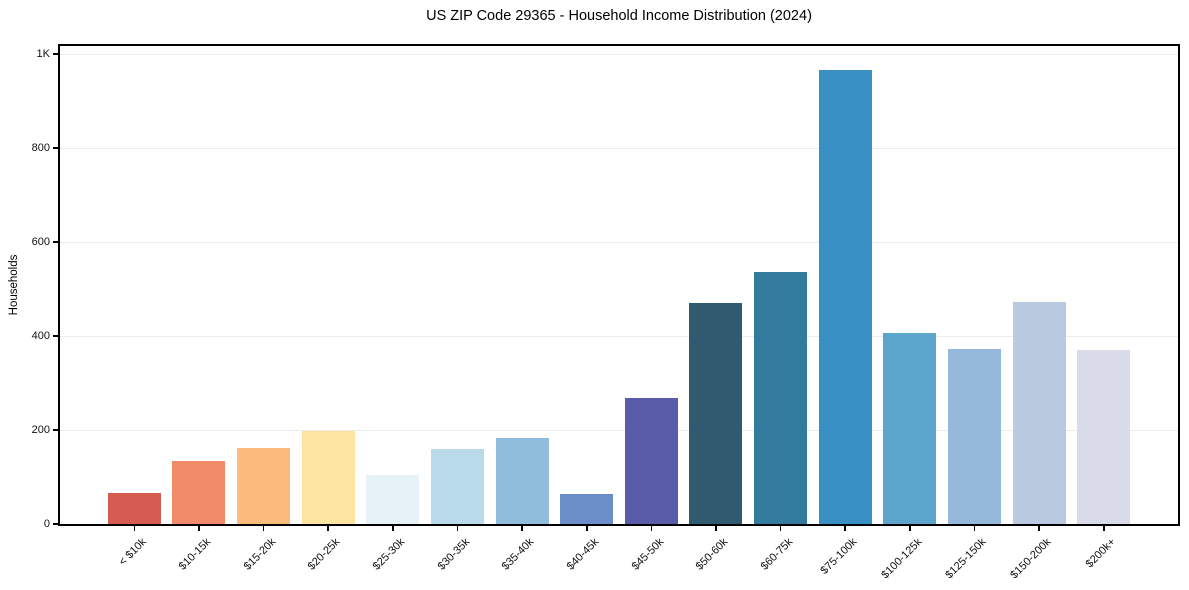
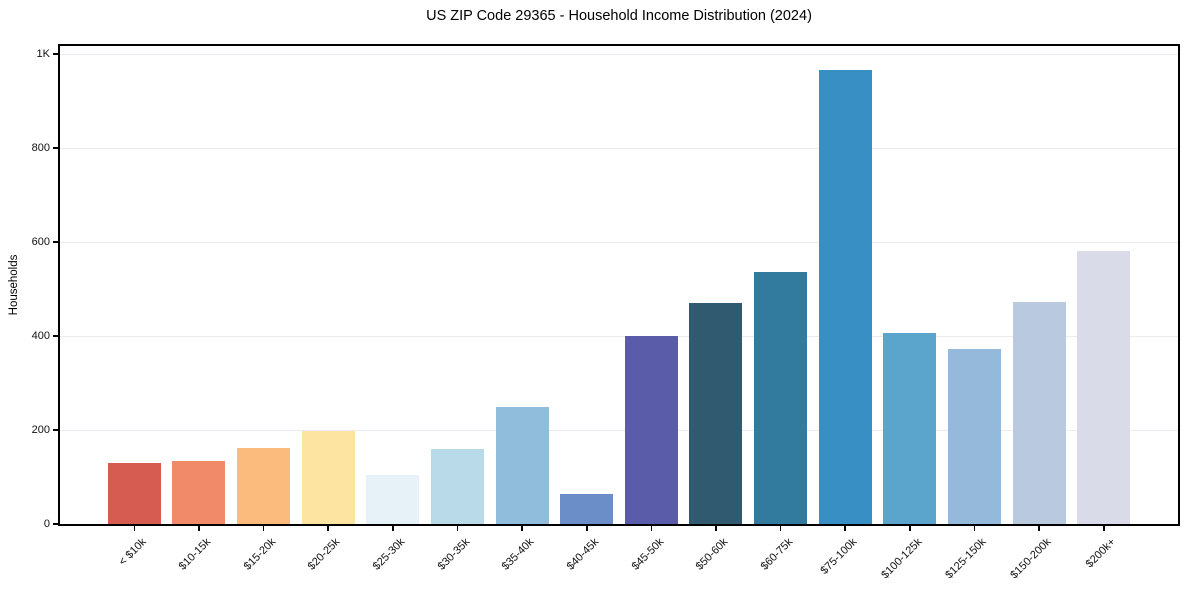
< $10k: 60 -> 130
$35-40k: 180 -> 250
$45-50k: 270 -> 400
$200k+: 370 -> 580
